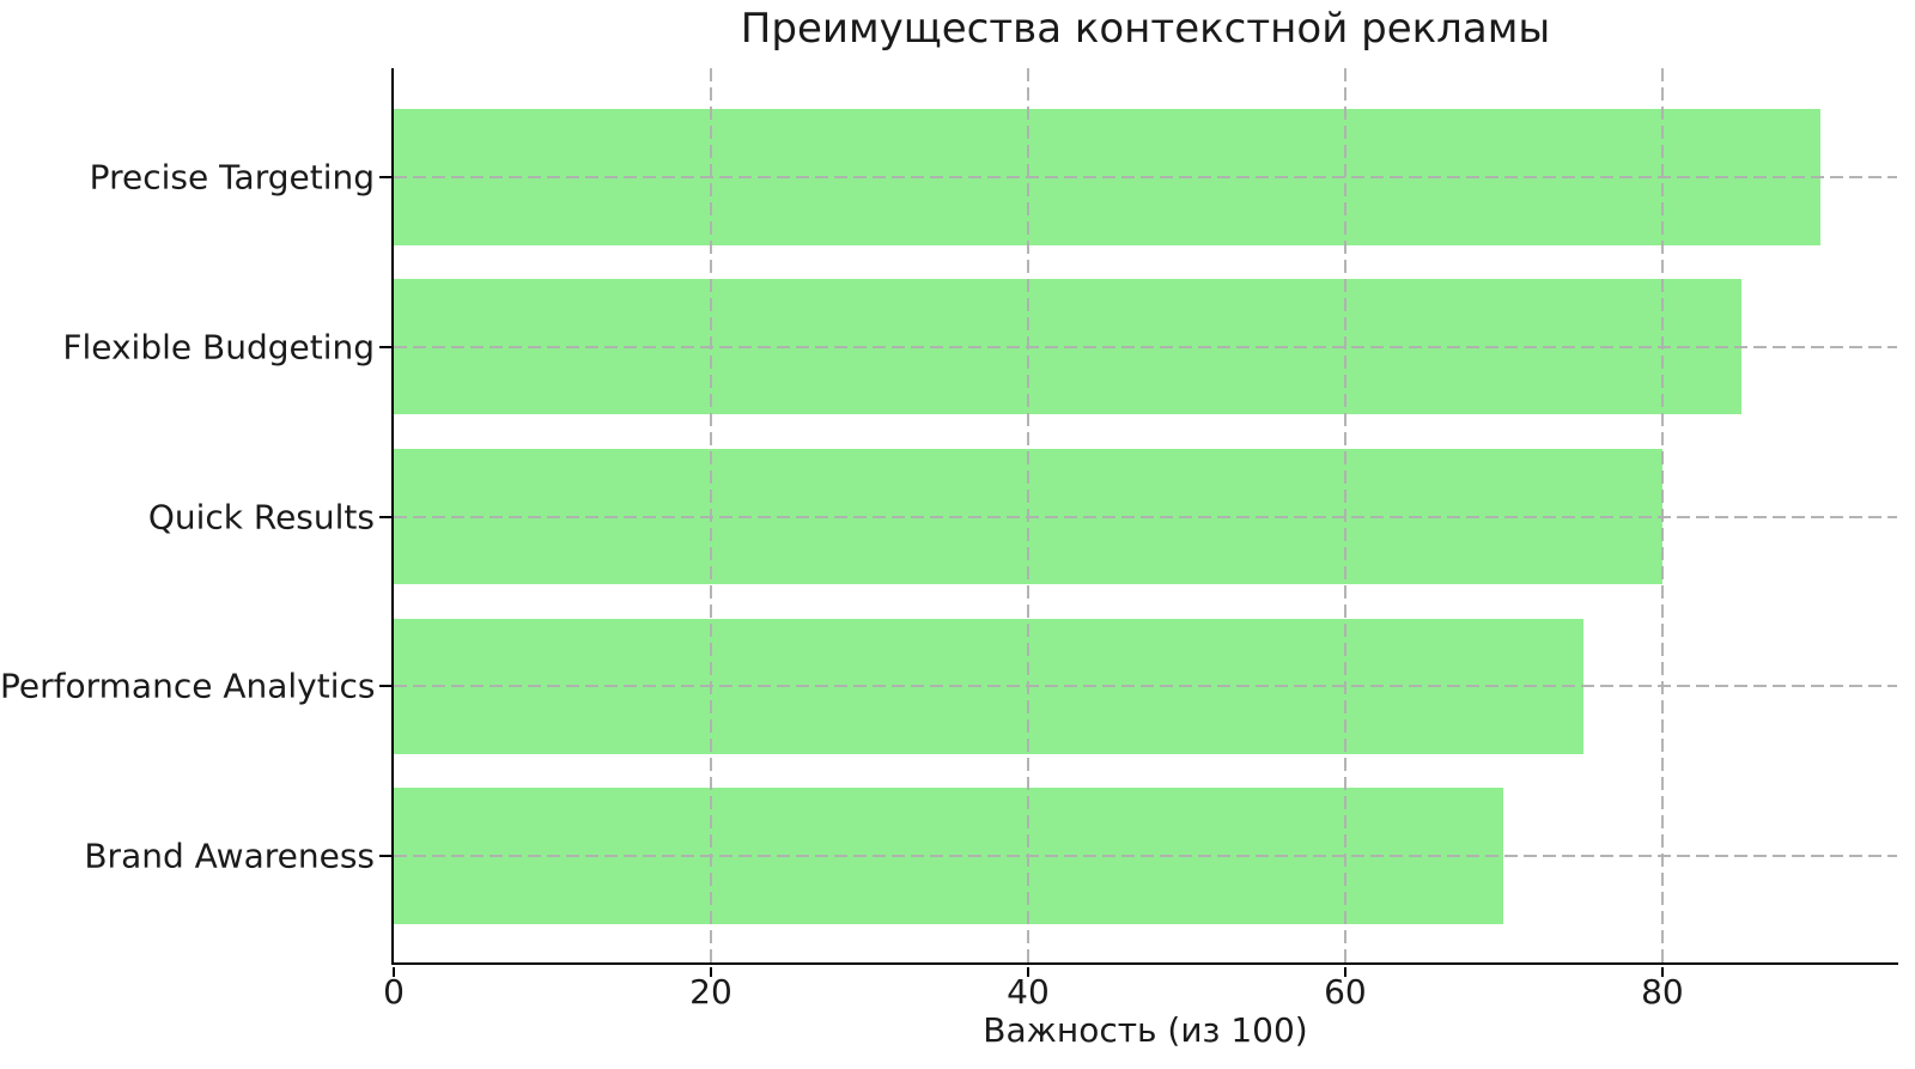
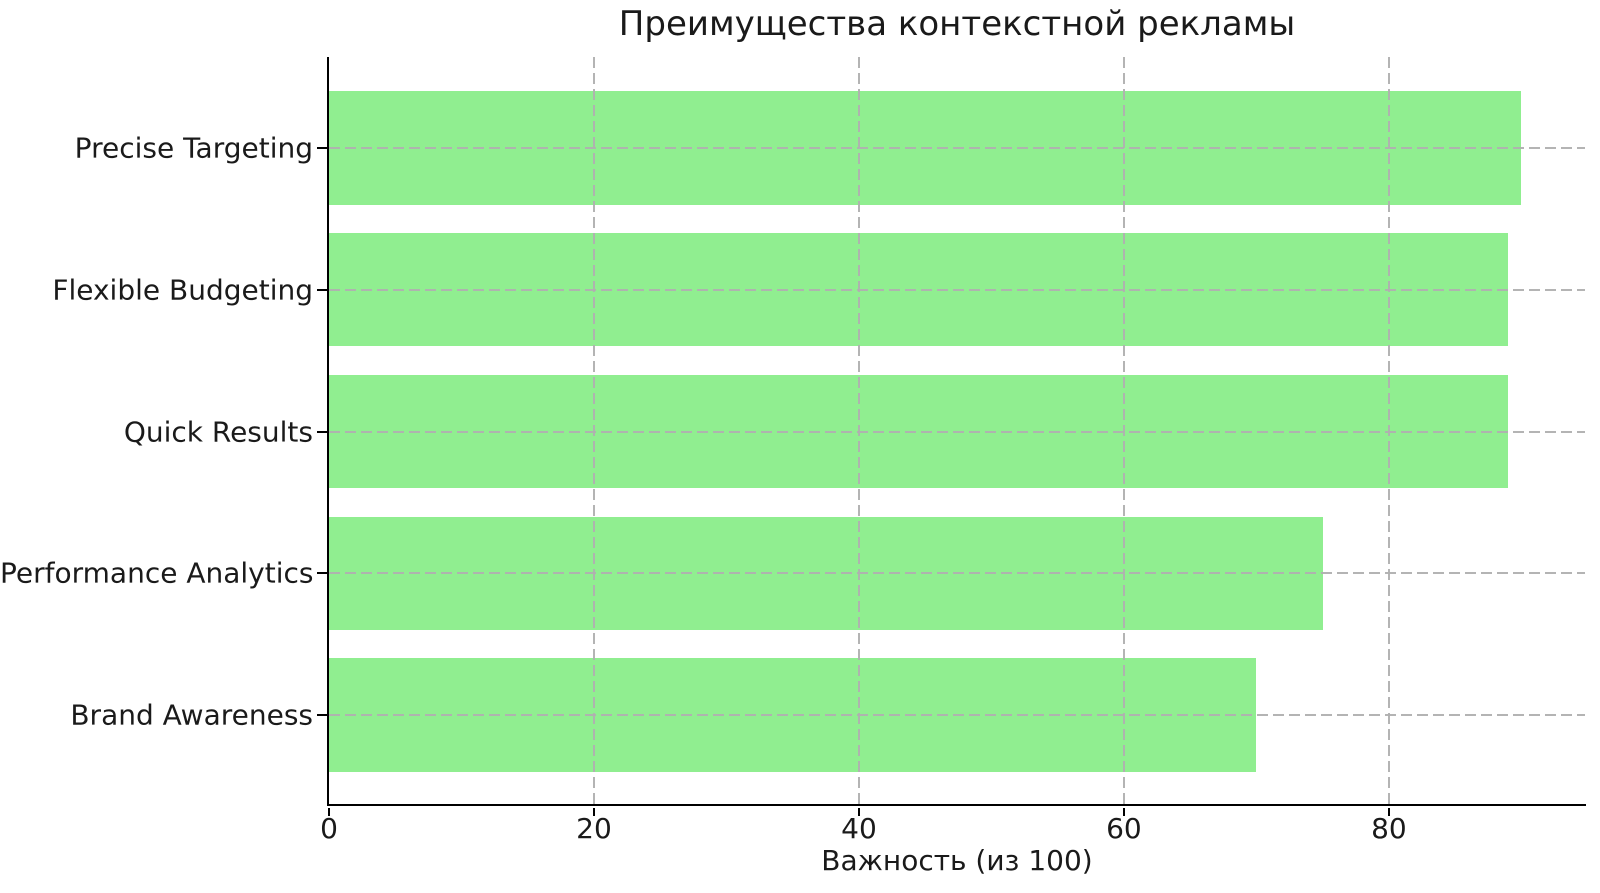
Flexible Budgeting: 85 -> 89
Quick Results: 80 -> 89
